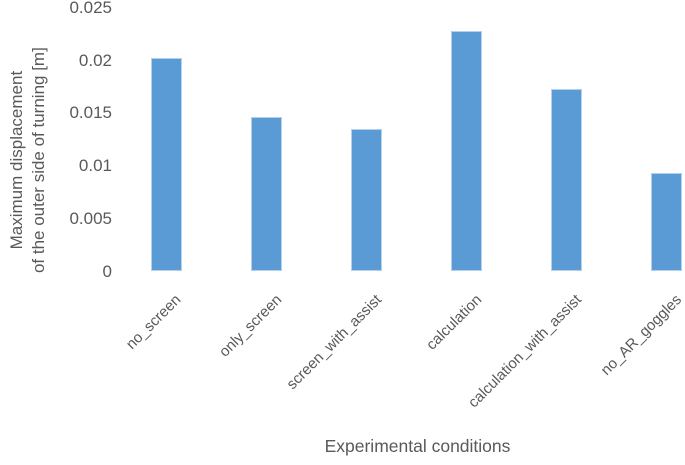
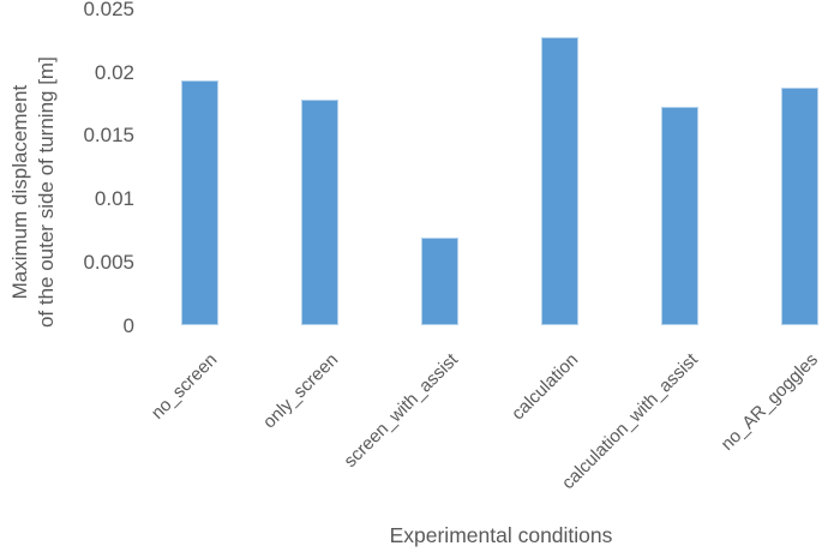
no_screen: 0.0202 -> 0.0194
only_screen: 0.0146 -> 0.0178
screen_with_assist: 0.0135 -> 0.0069
no_AR_goggles: 0.0093 -> 0.0188
